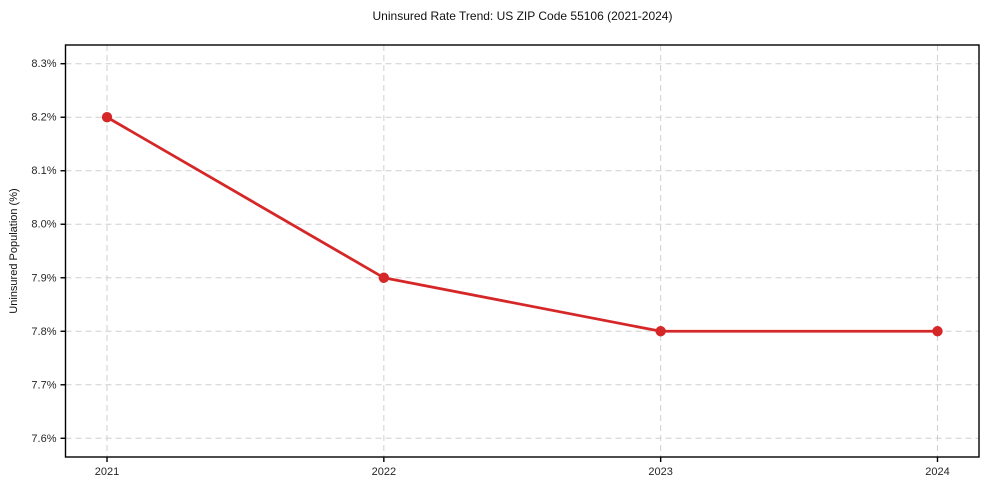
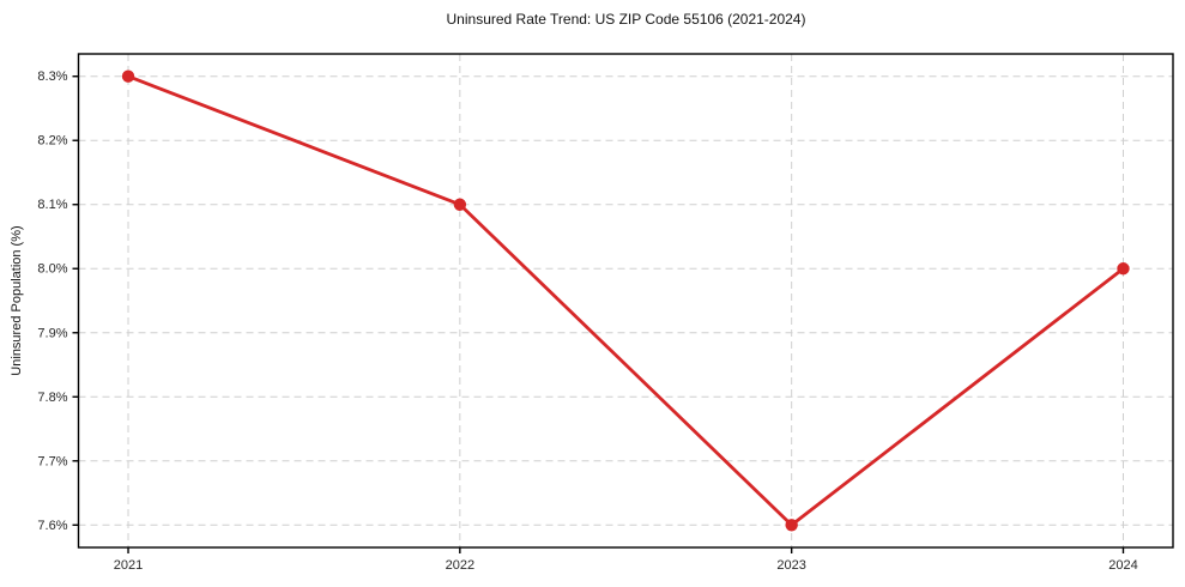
2021: 8.2% -> 8.3%
2022: 7.9% -> 8.1%
2023: 7.8% -> 7.6%
2024: 7.8% -> 8.0%
